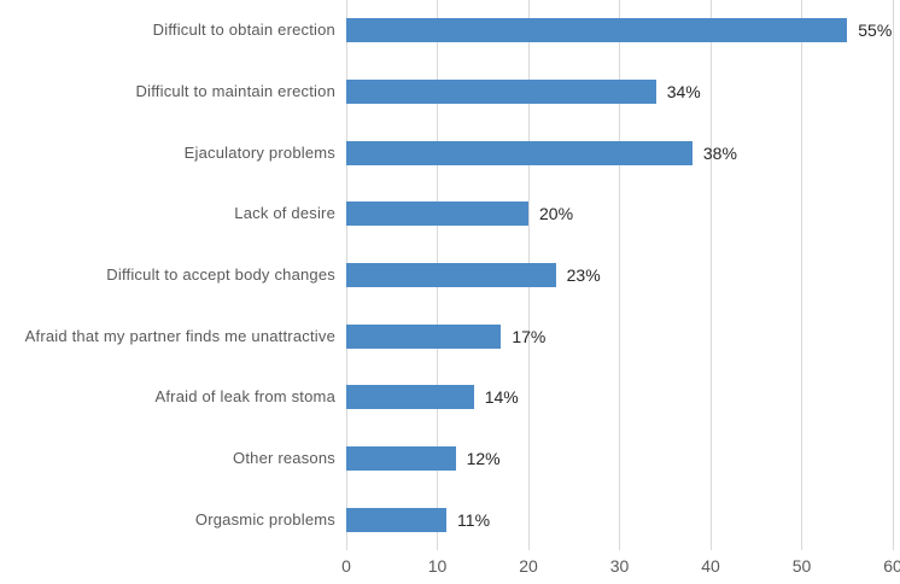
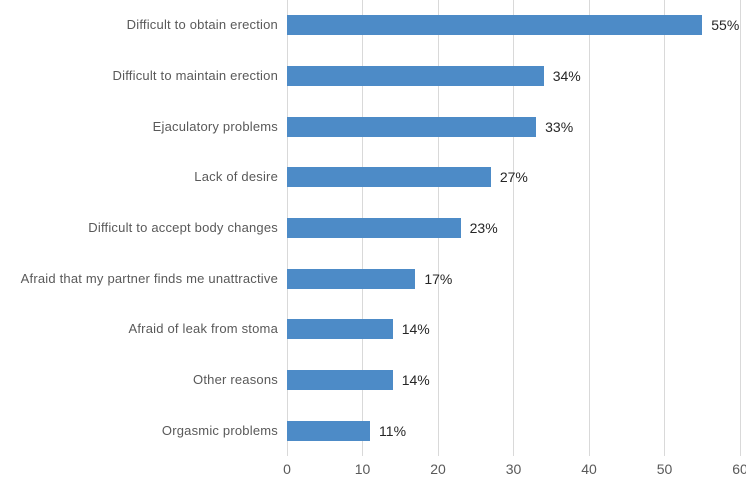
Ejaculatory problems: 38% -> 33%
Lack of desire: 20% -> 27%
Other reasons: 12% -> 14%
